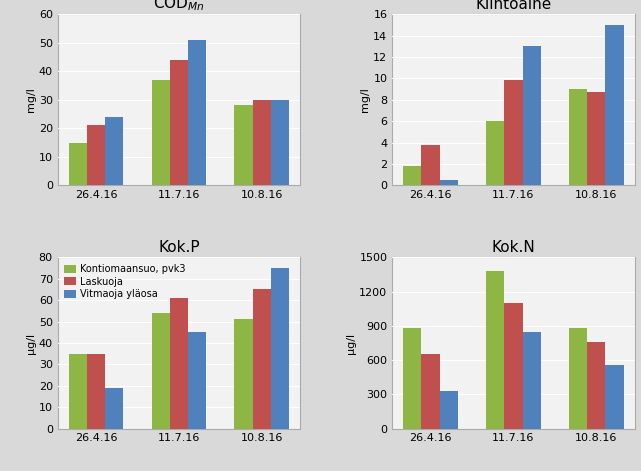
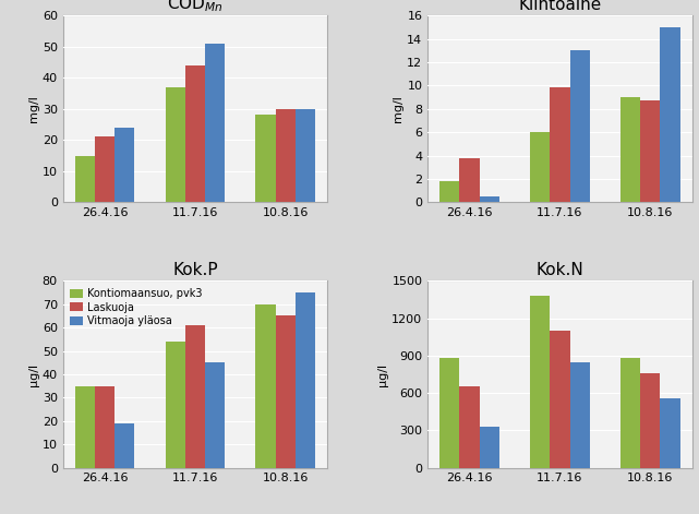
Kok.P/Kontiomaansuo, pvk3/10.8.16: 51 -> 70
